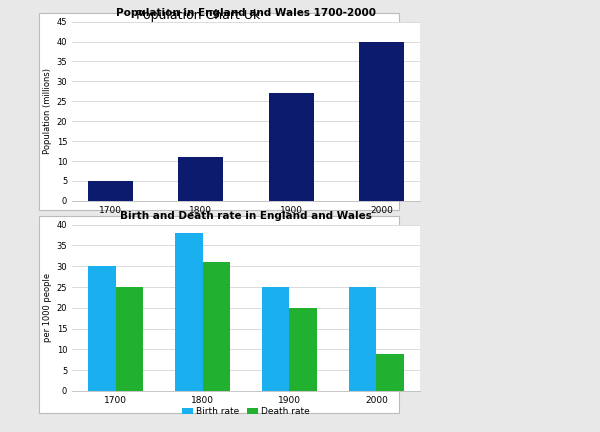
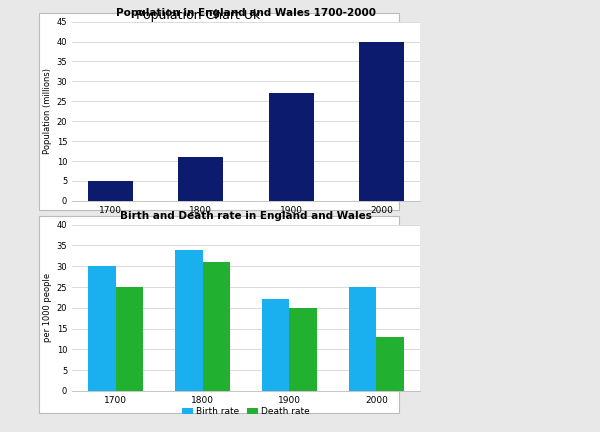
Birth and Death rate in England and Wales/Birth rate/1800: 38 -> 34
Birth and Death rate in England and Wales/Birth rate/1900: 25 -> 22
Birth and Death rate in England and Wales/Death rate/2000: 9 -> 13
